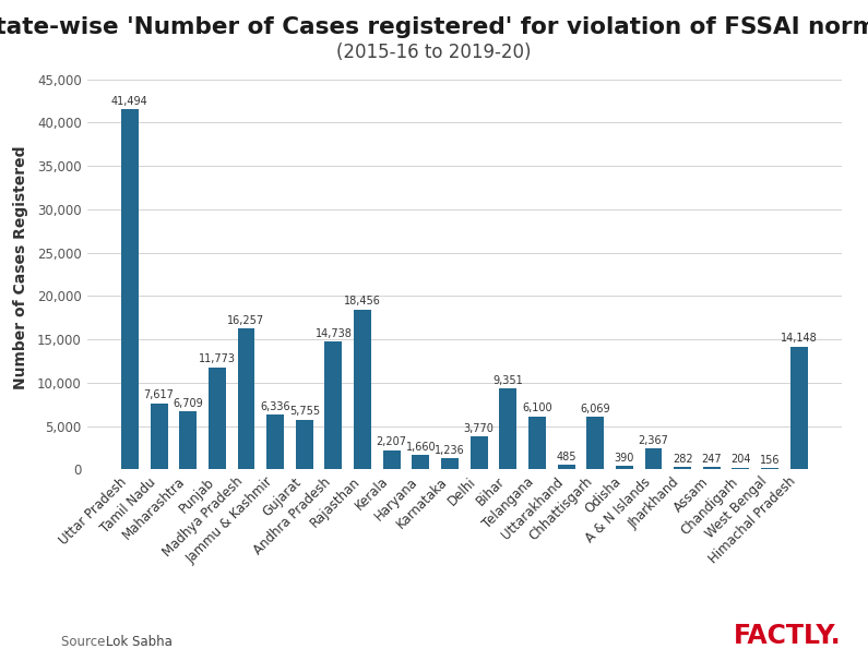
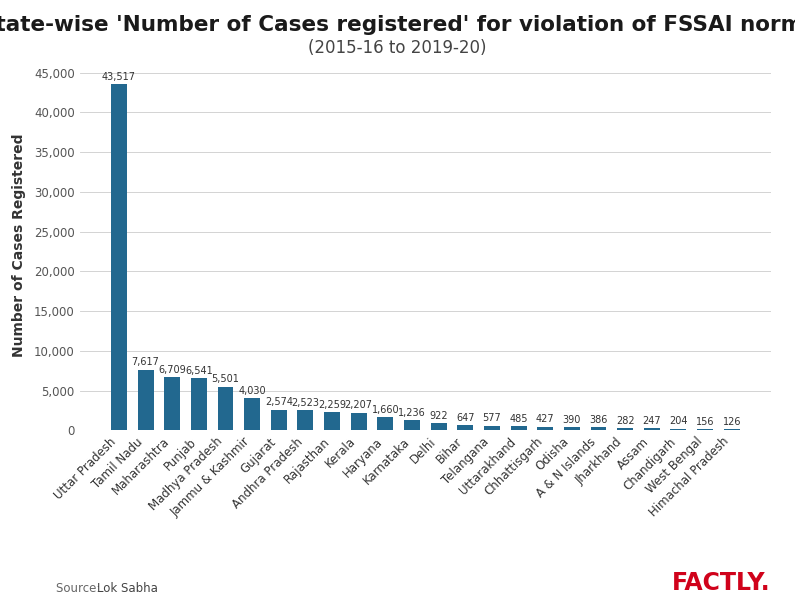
Uttar Pradesh: 41,494 -> 43,517
Punjab: 11,773 -> 6,541
Madhya Pradesh: 16,257 -> 5,501
Jammu & Kashmir: 6,336 -> 4,030
Gujarat: 5,755 -> 2,574
Andhra Pradesh: 14,738 -> 2,523
Rajasthan: 18,456 -> 2,259
Delhi: 3,770 -> 922
Bihar: 9,351 -> 647
Telangana: 6,100 -> 577
Chhattisgarh: 6,069 -> 427
A & N Islands: 2,367 -> 386
Himachal Pradesh: 14,148 -> 126
